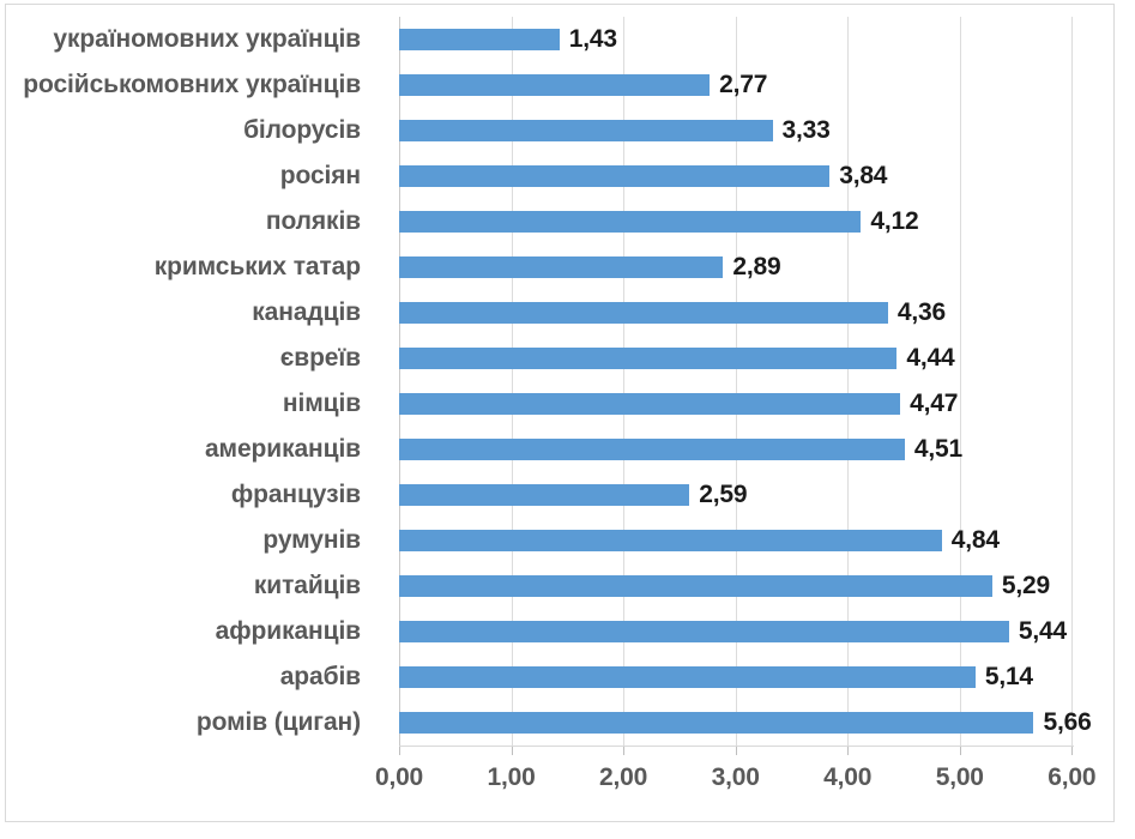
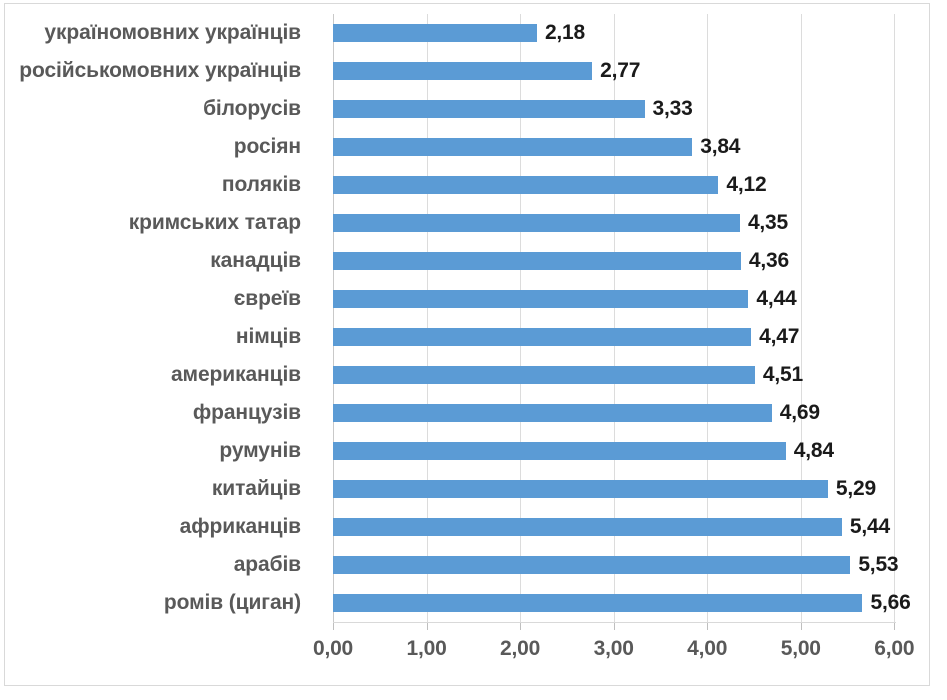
україномовних українців: 1,43 -> 2,18
кримських татар: 2,89 -> 4,35
французів: 2,59 -> 4,69
арабів: 5,14 -> 5,53
